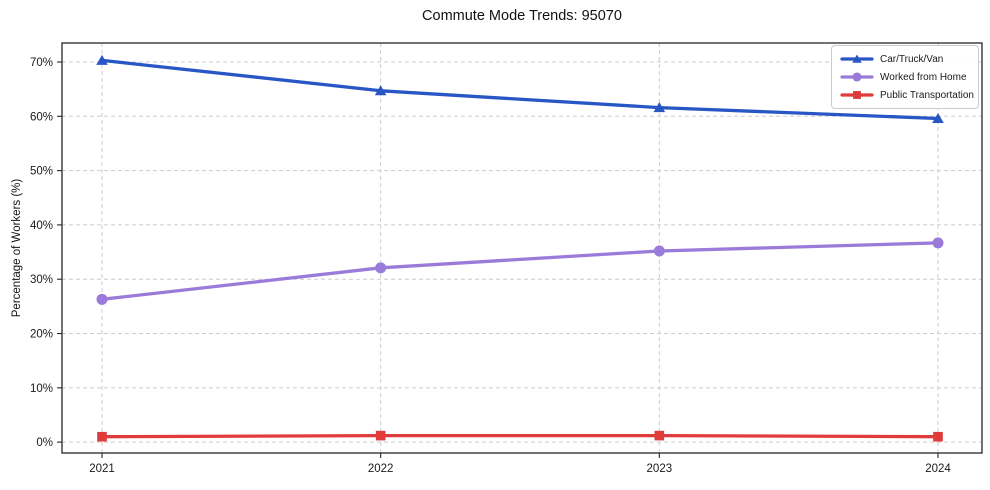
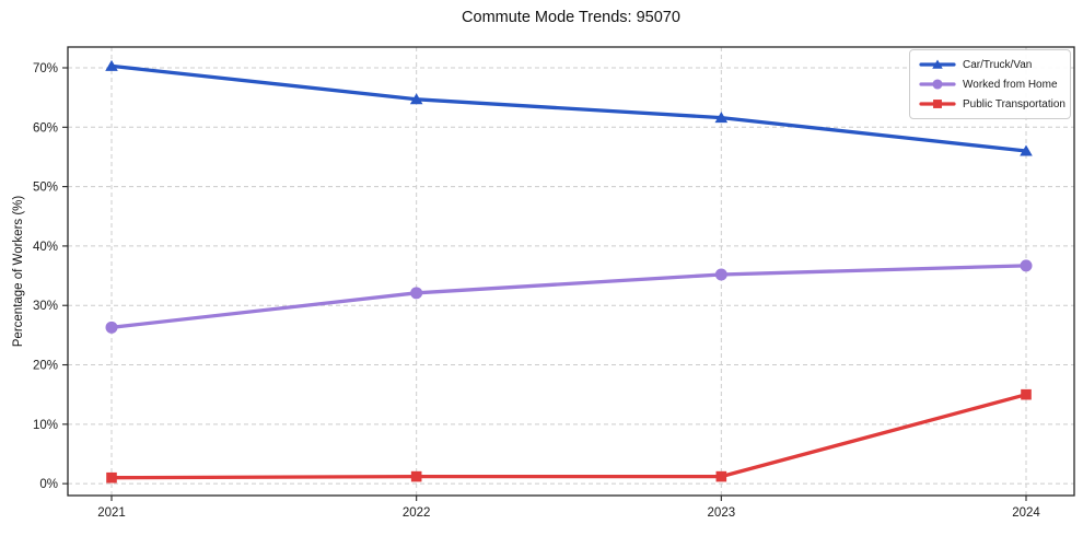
Car/Truck/Van/2024: 60% -> 56%
Public Transportation/2024: 1% -> 15%
